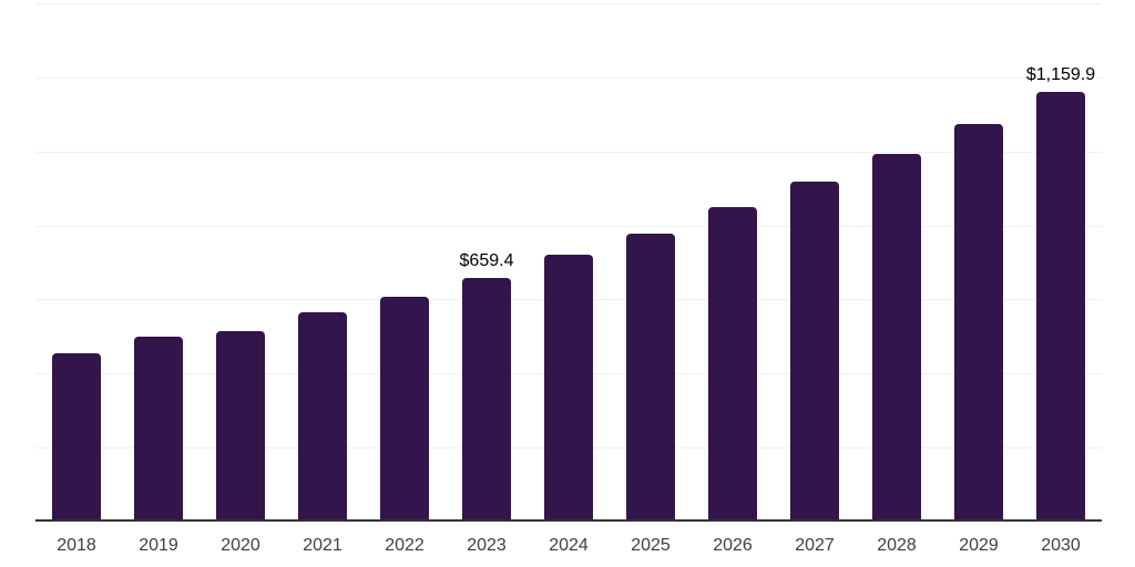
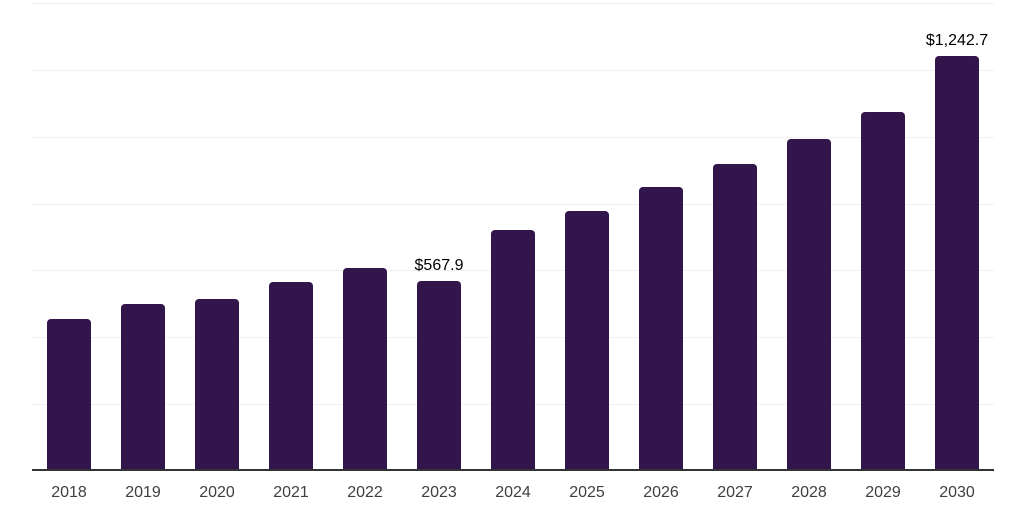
2023: $659.4 -> $567.9
2030: $1,159.9 -> $1,242.7
